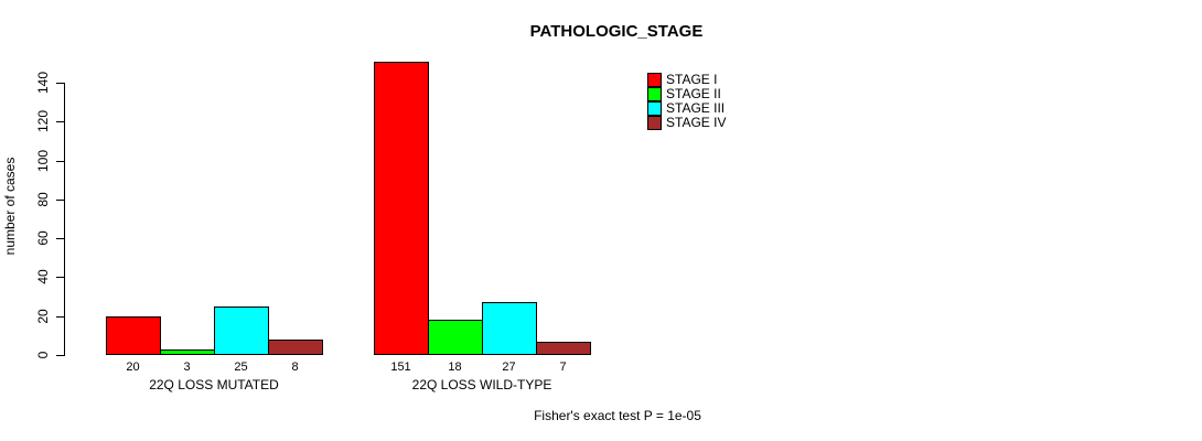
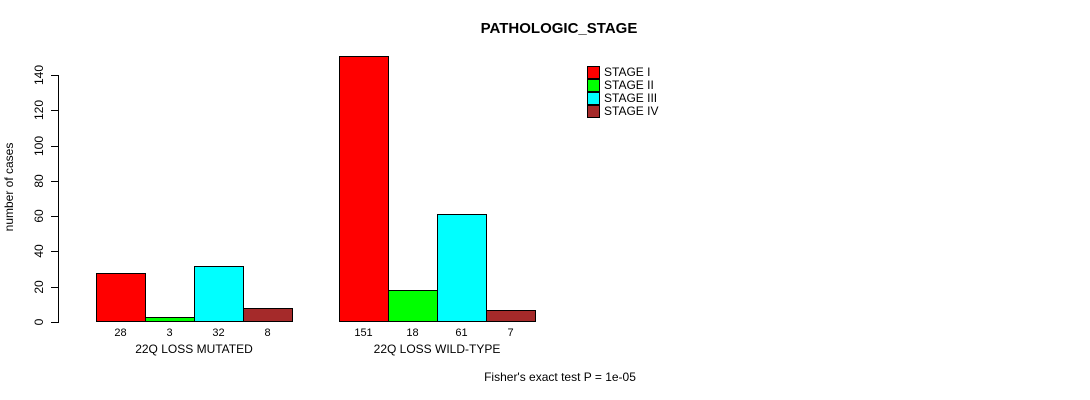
STAGE I/22Q LOSS MUTATED: 20 -> 28
STAGE III/22Q LOSS MUTATED: 25 -> 32
STAGE III/22Q LOSS WILD-TYPE: 27 -> 61
